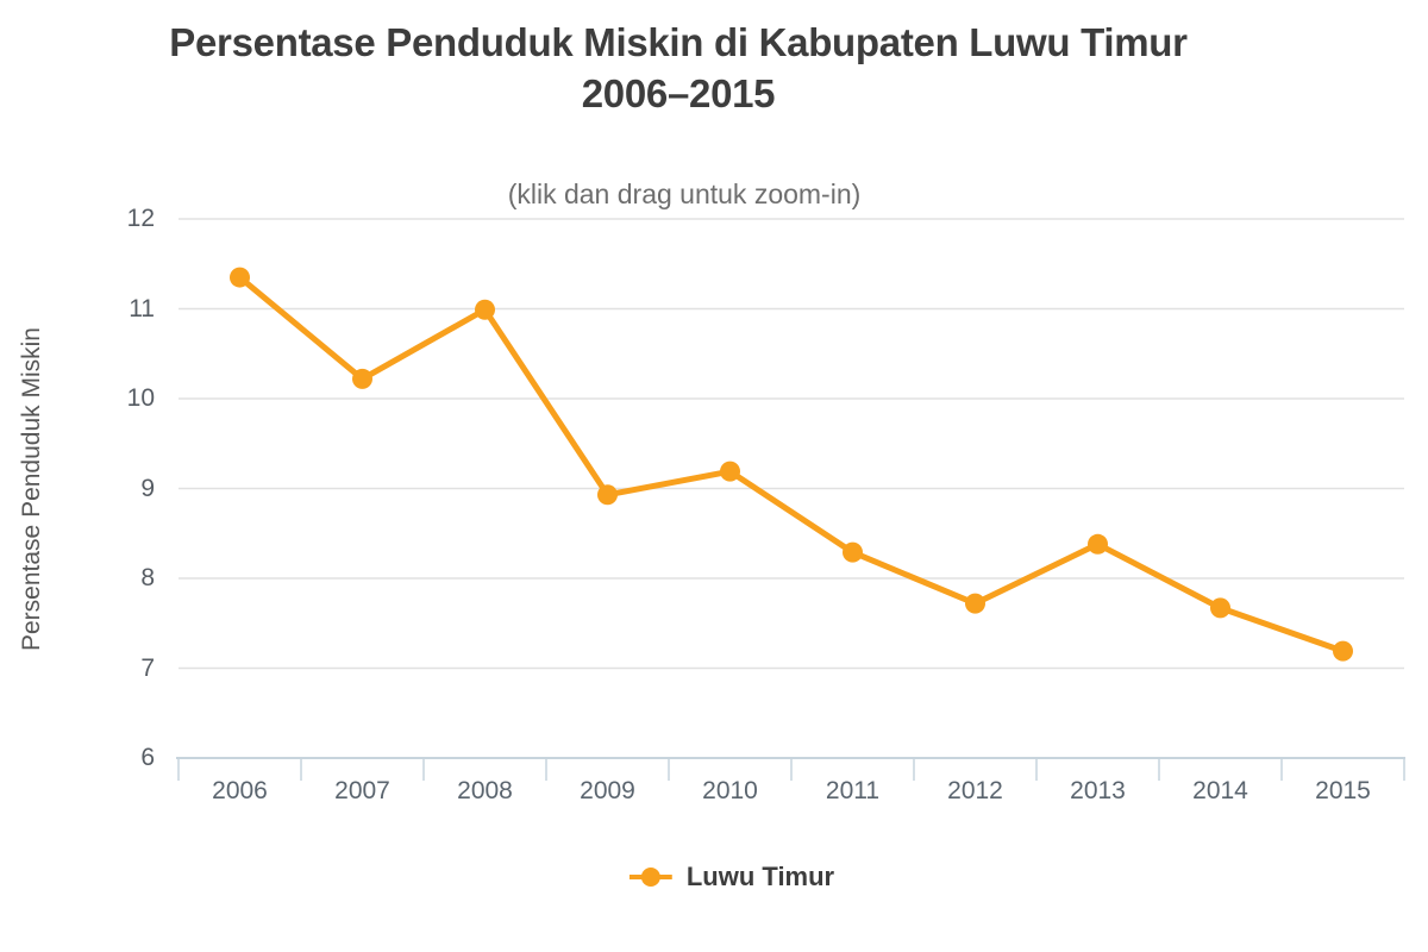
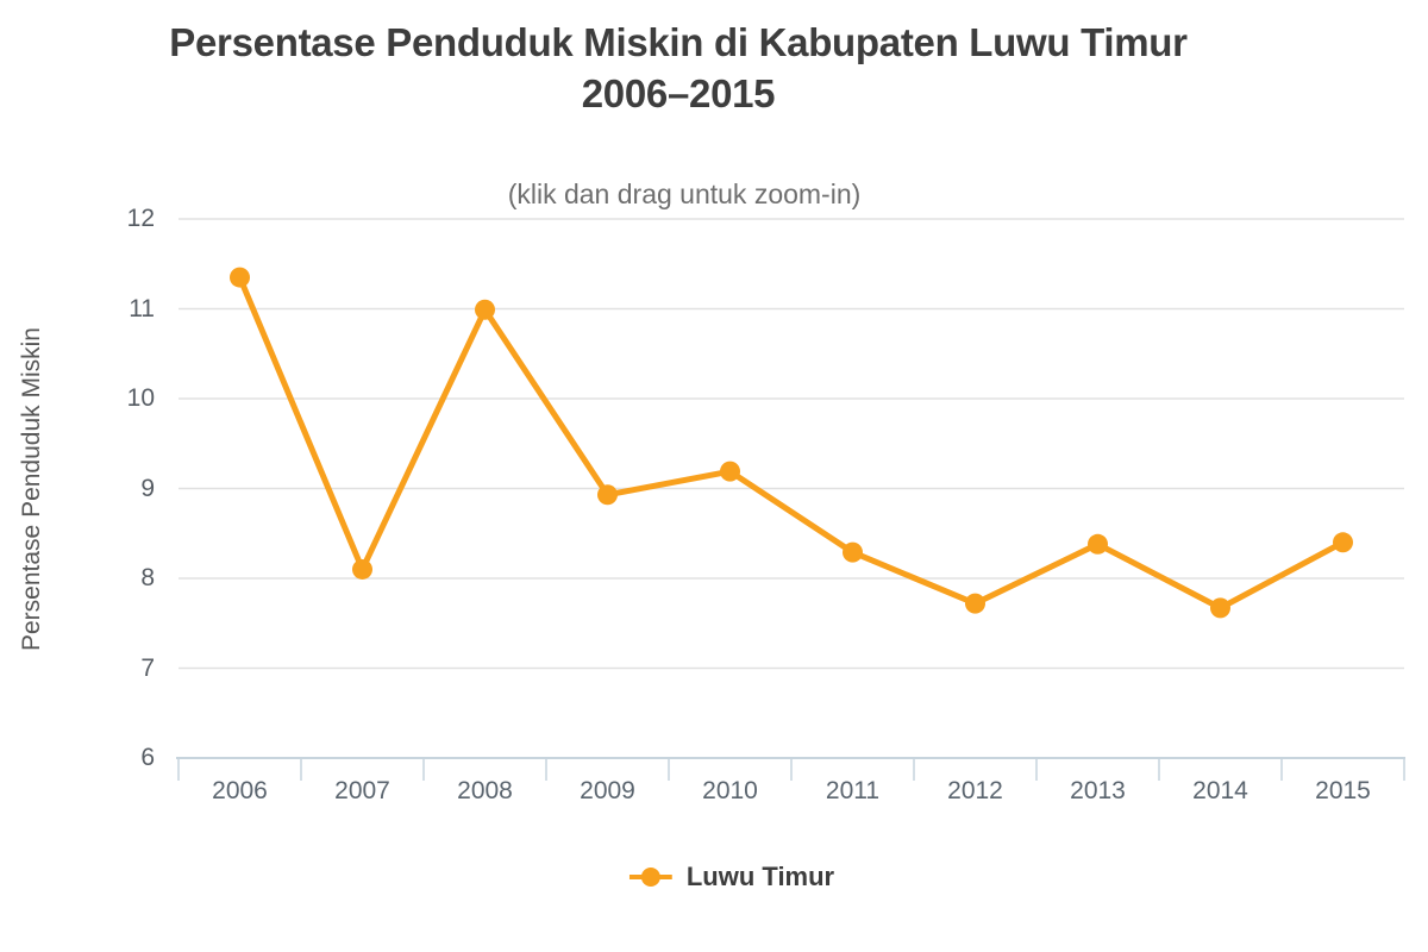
2007: 10.2 -> 8.1
2015: 7.2 -> 8.4
